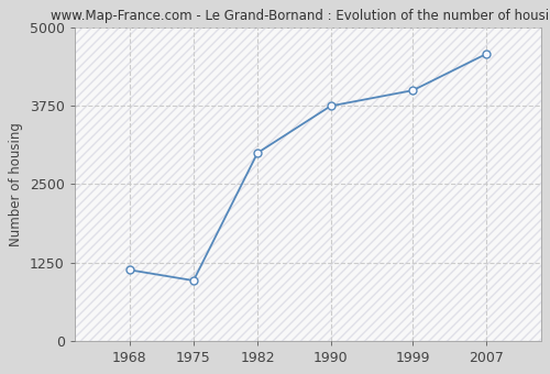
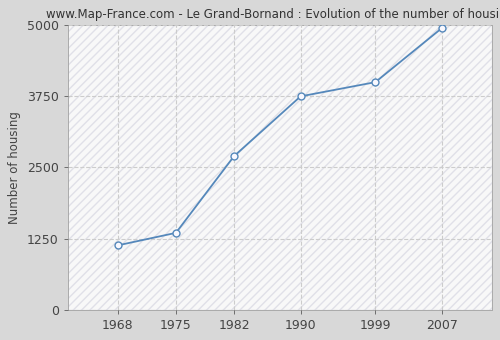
1975: 960 -> 1350
1982: 3000 -> 2700
2007: 4580 -> 4950
